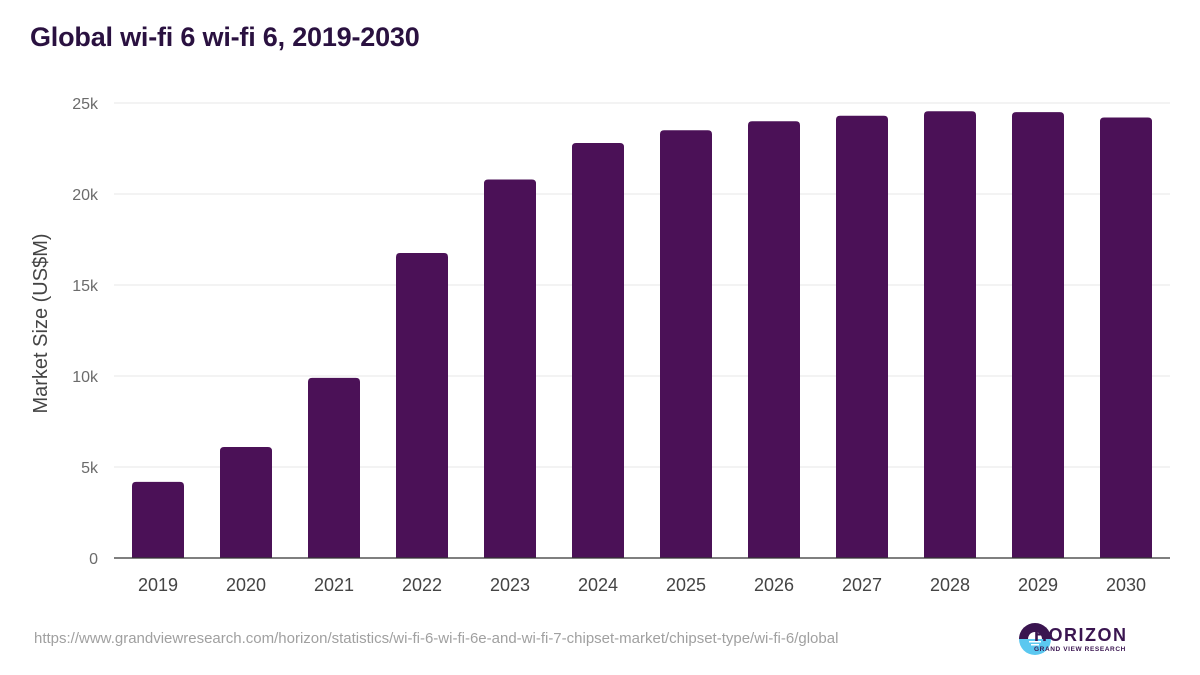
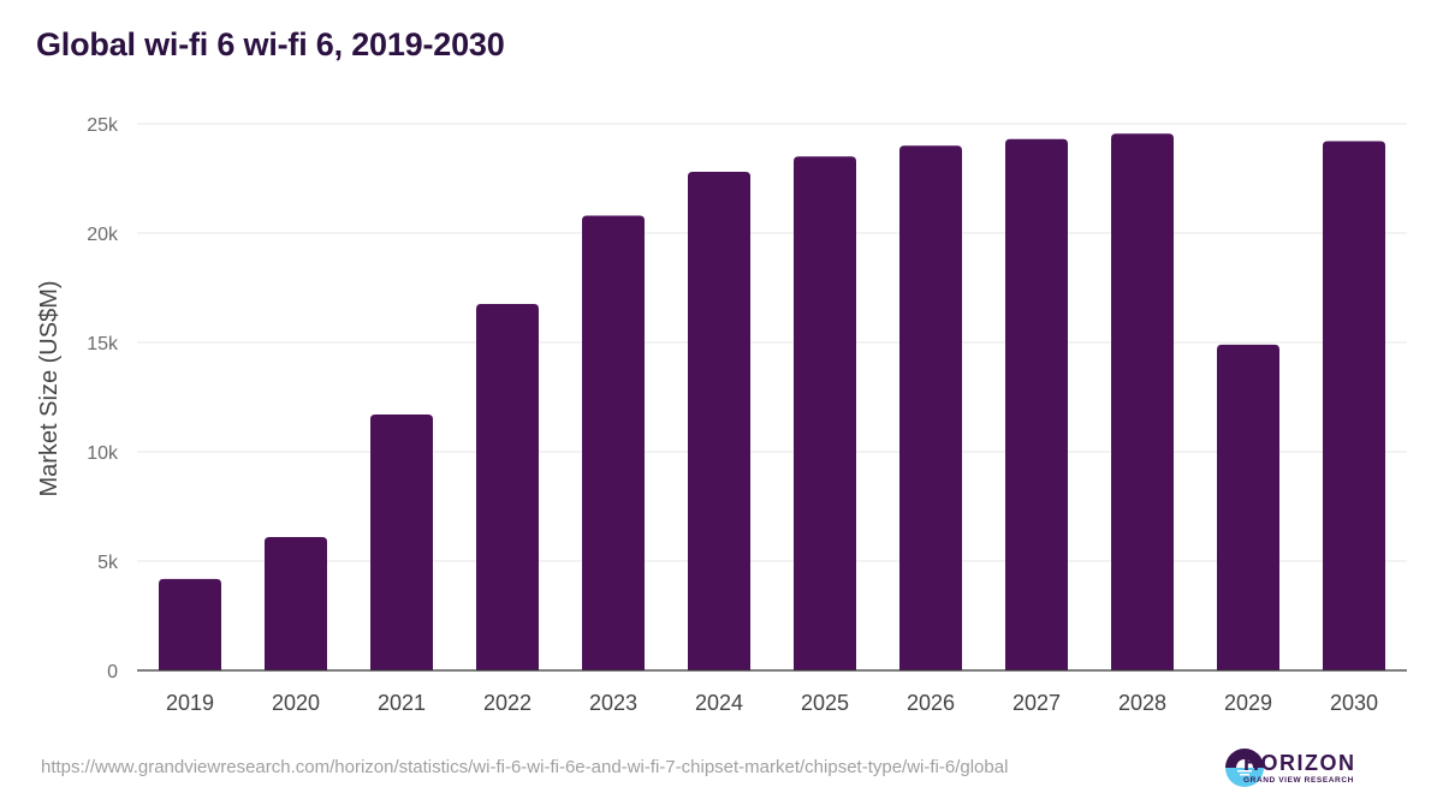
2021: 9.9k -> 11.7k
2029: 24.5k -> 14.9k
